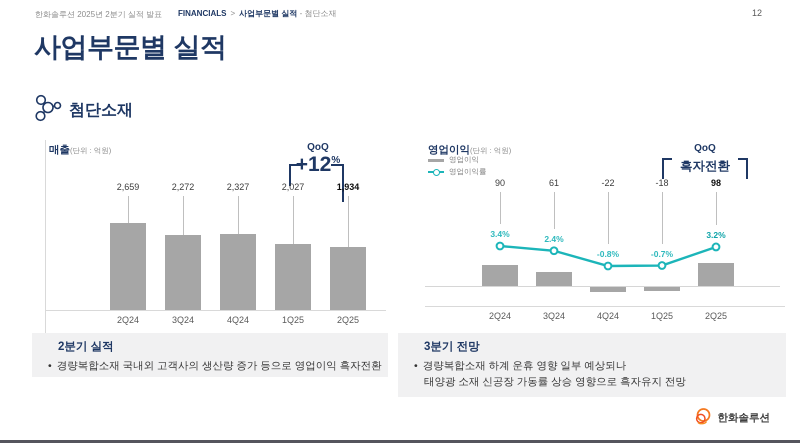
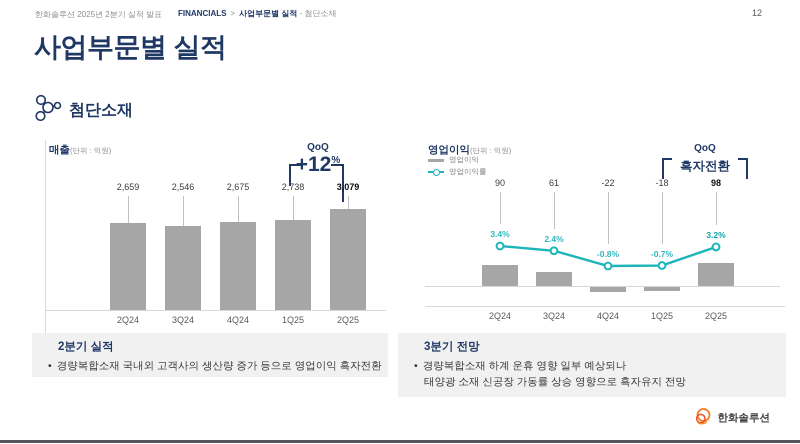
매출 (단위 : 억원)/3Q24: 2,272 -> 2,546
매출 (단위 : 억원)/4Q24: 2,327 -> 2,675
매출 (단위 : 억원)/1Q25: 2,027 -> 2,738
매출 (단위 : 억원)/2Q25: 1,934 -> 3,079
